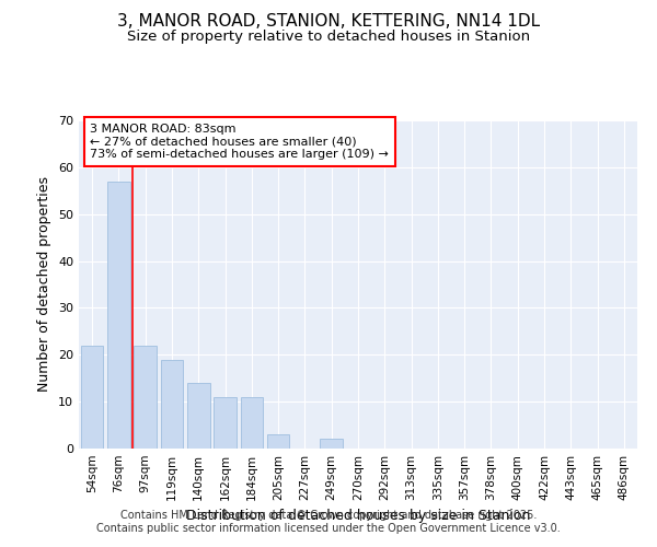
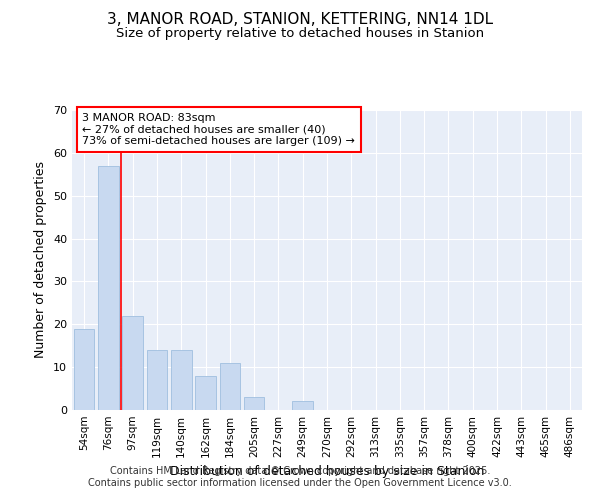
54sqm: 22 -> 19
119sqm: 19 -> 14
162sqm: 11 -> 8
